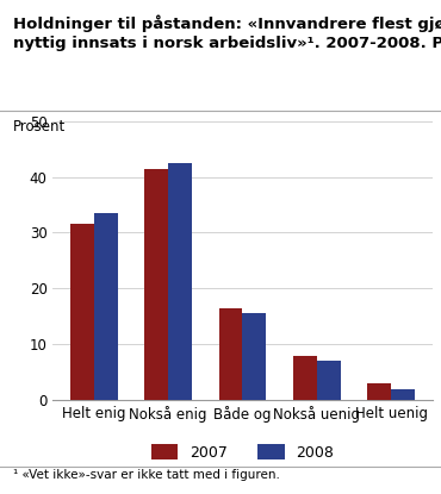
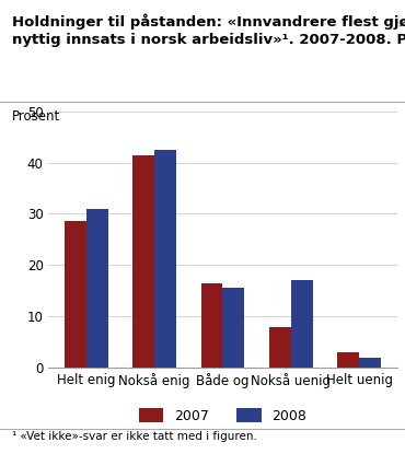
2007/Helt enig: 31.5 -> 28.5
2008/Helt enig: 33.5 -> 31.0
2008/Nokså uenig: 7.0 -> 17.0
